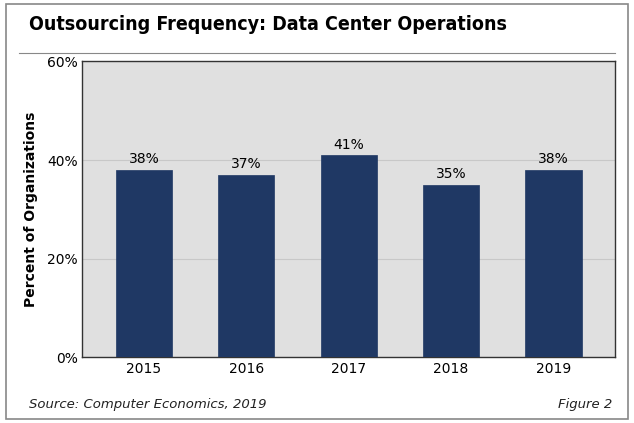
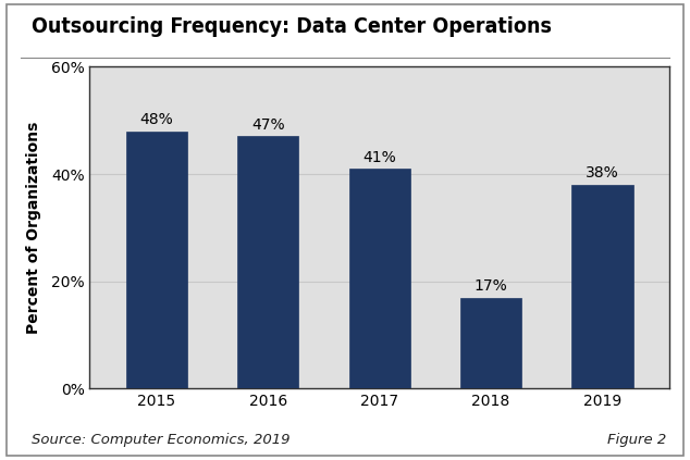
2015: 38% -> 48%
2016: 37% -> 47%
2018: 35% -> 17%
